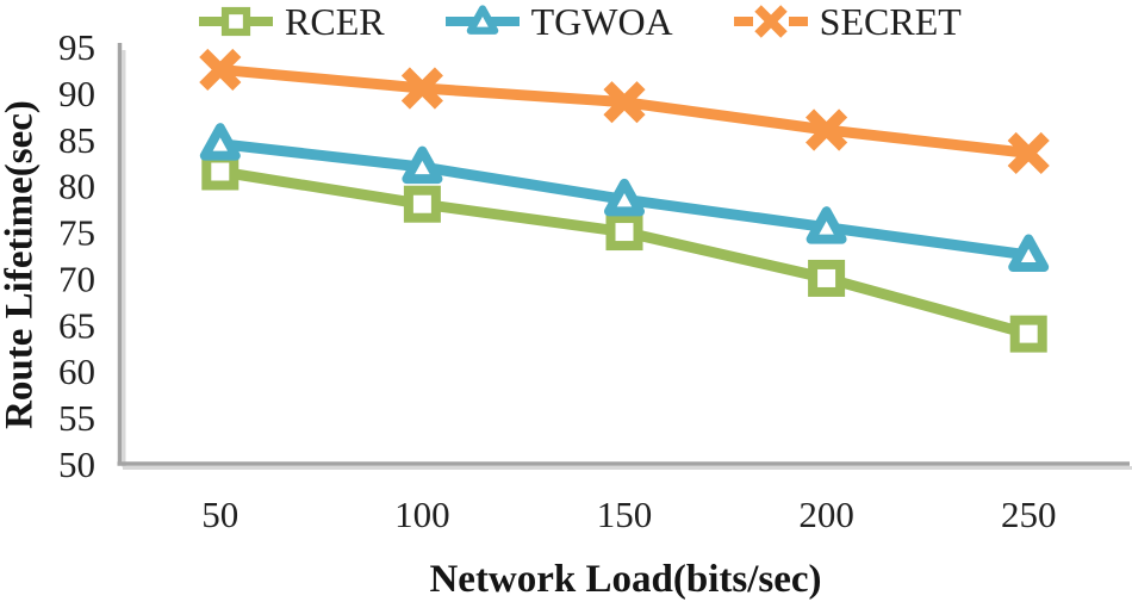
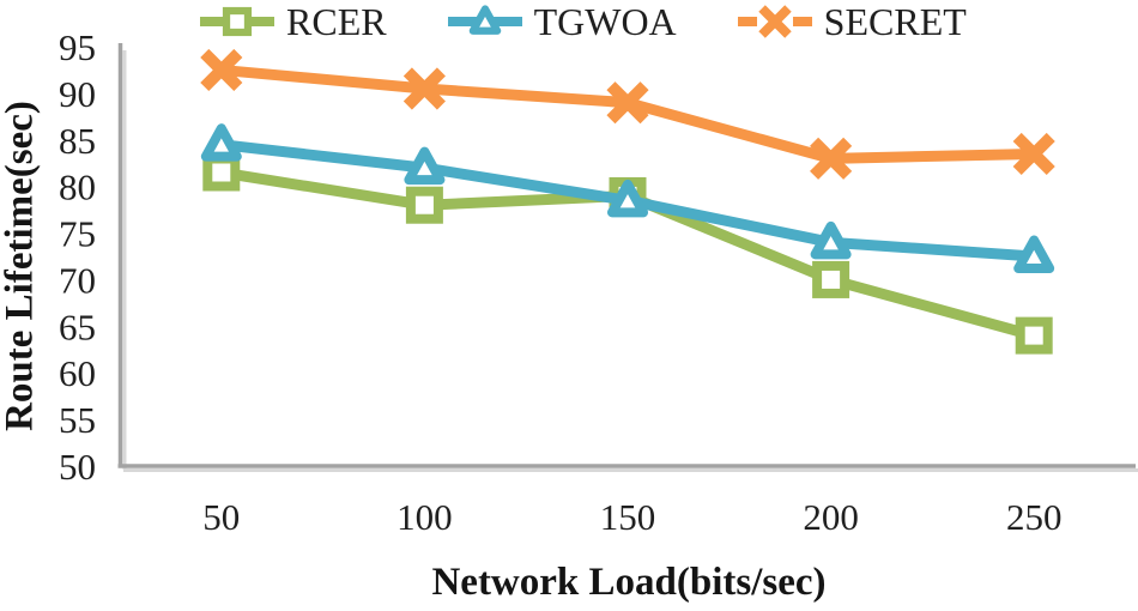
RCER/150: 75 -> 79
TGWOA/200: 76 -> 74
SECRET/200: 86 -> 83
